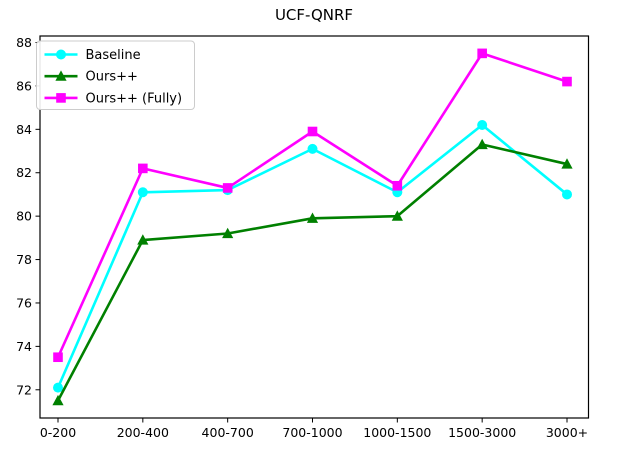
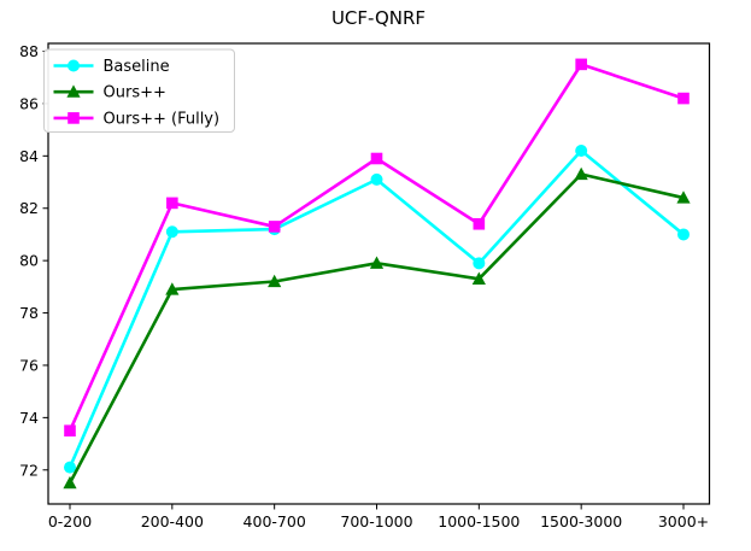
Baseline/1000-1500: 81.1 -> 79.9
Ours++/1000-1500: 80.0 -> 79.3
